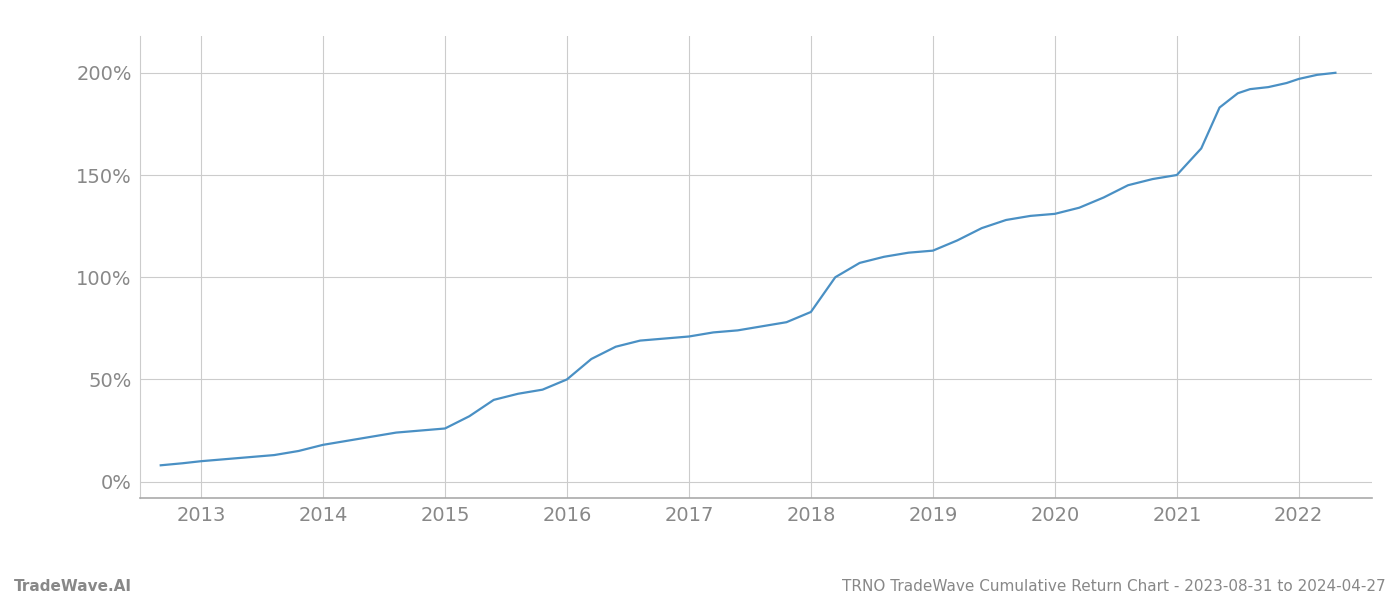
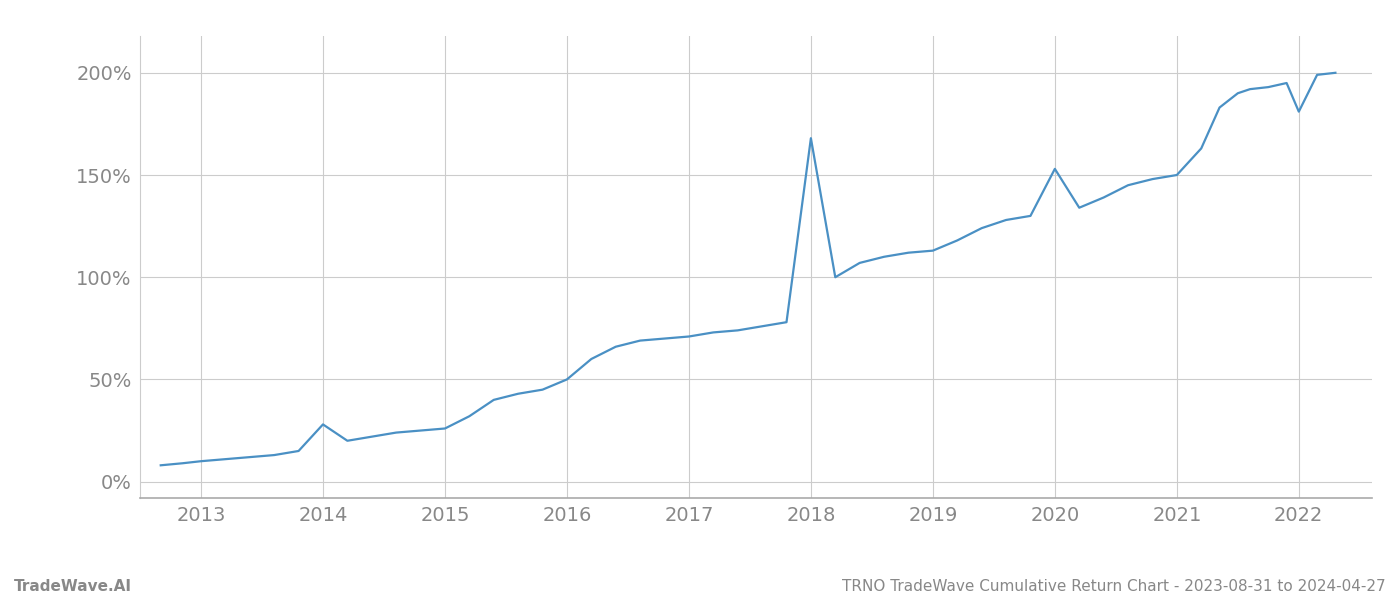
2014: 18% -> 28%
2018: 83% -> 168%
2020: 131% -> 153%
2022: 197% -> 181%
